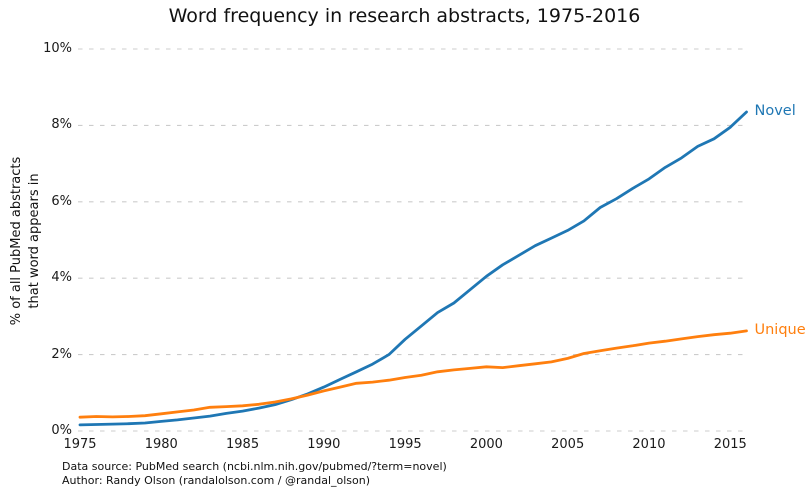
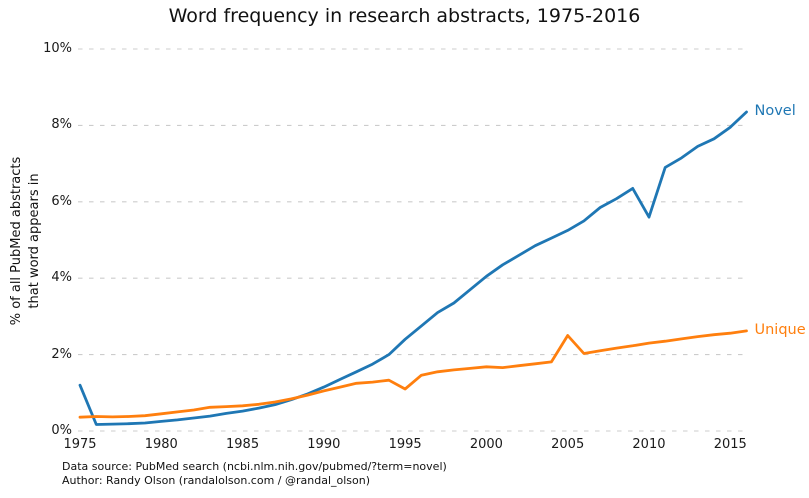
Novel/1975: 0.2% -> 1.2%
Unique/1995: 1.4% -> 1.1%
Unique/2005: 1.9% -> 2.5%
Novel/2010: 6.6% -> 5.6%
